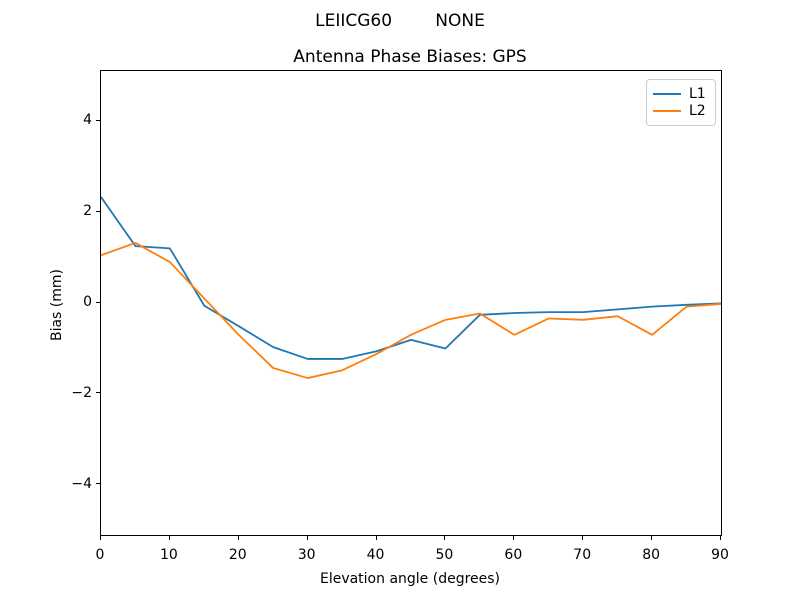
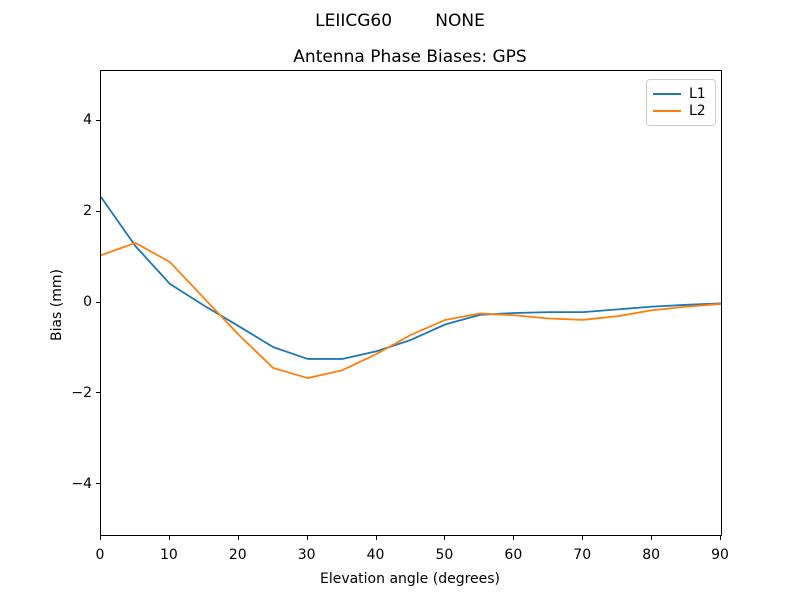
L1/10: 1.2 -> 0.4
L1/50: -1.0 -> -0.5
L2/60: -0.7 -> -0.3
L2/80: -0.7 -> -0.2
